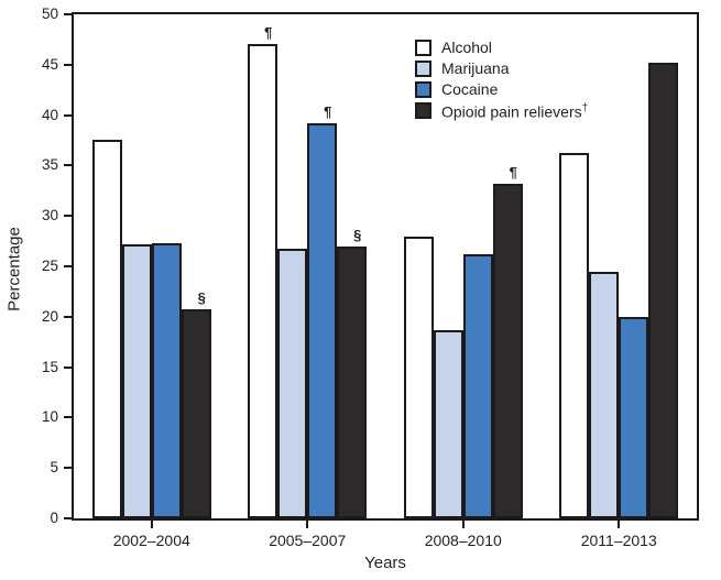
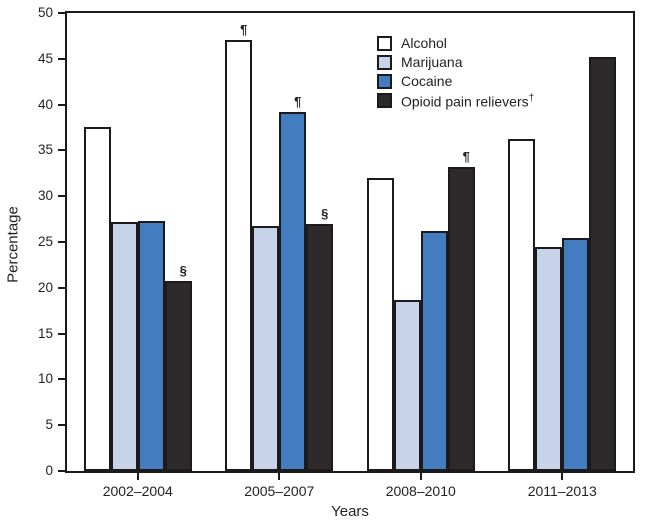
Alcohol/2008–2010: 28 -> 32
Cocaine/2011–2013: 20 -> 25
